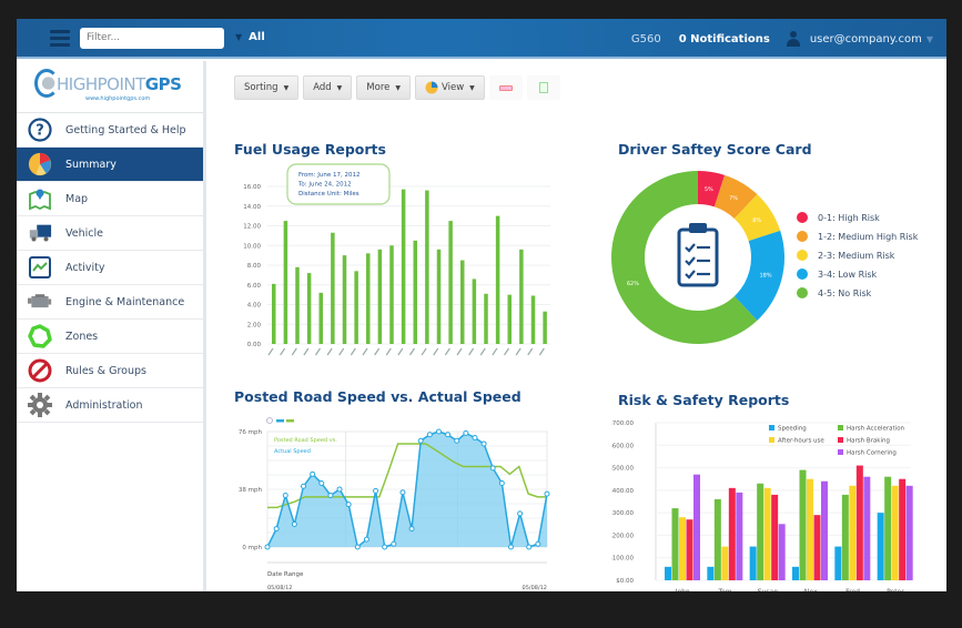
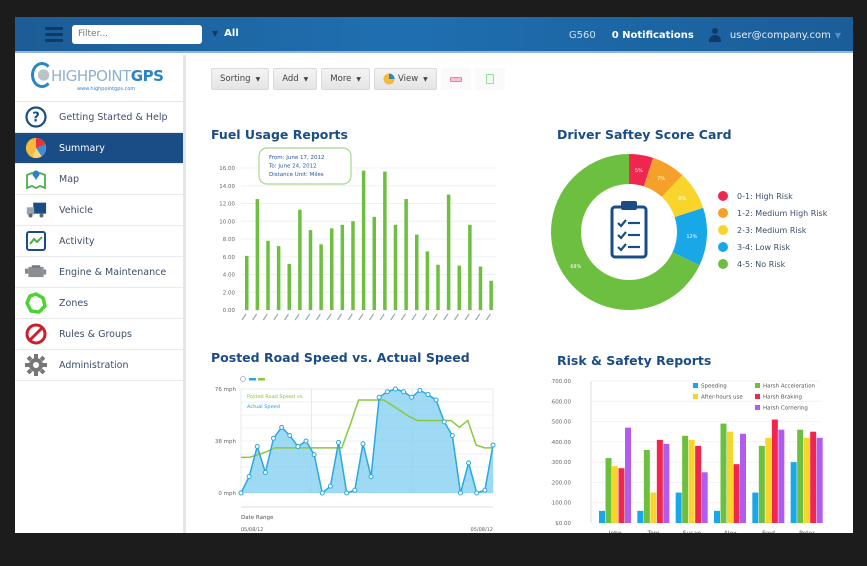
Driver Saftey Score Card/3-4: Low Risk: 18% -> 12%
Driver Saftey Score Card/4-5: No Risk: 62% -> 68%
